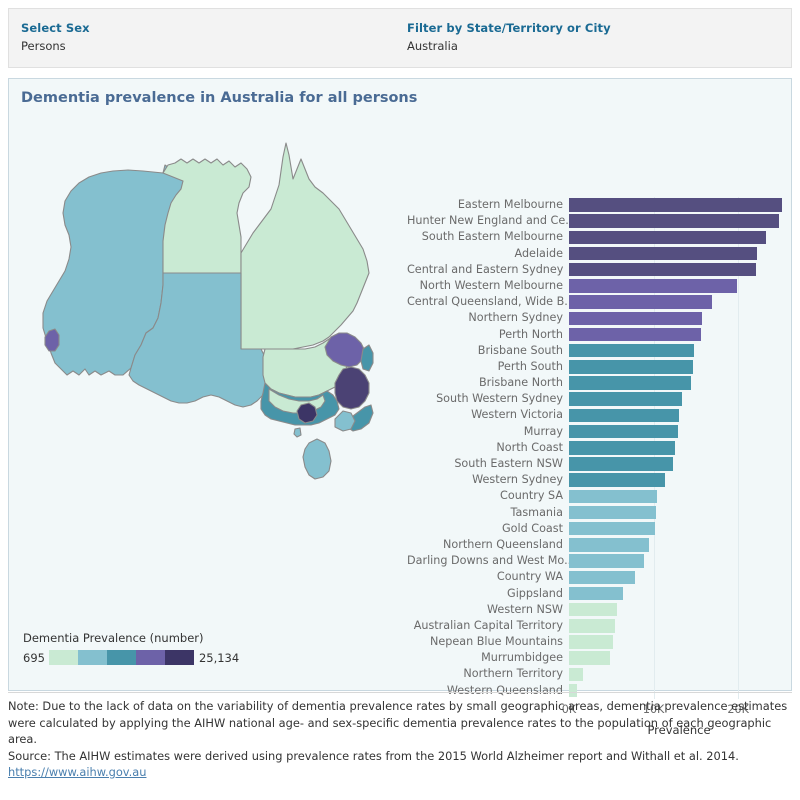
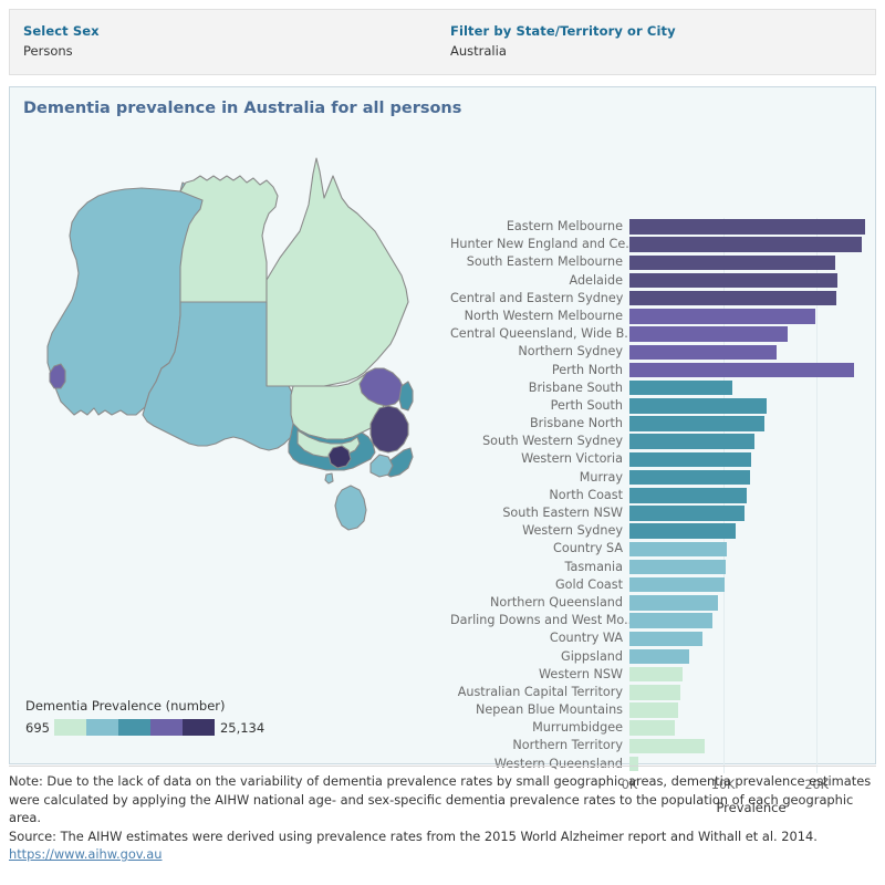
South Eastern Melbourne: 23K -> 22K
Perth North: 16K -> 24K
Brisbane South: 15K -> 11K
Northern Territory: 2K -> 8K
